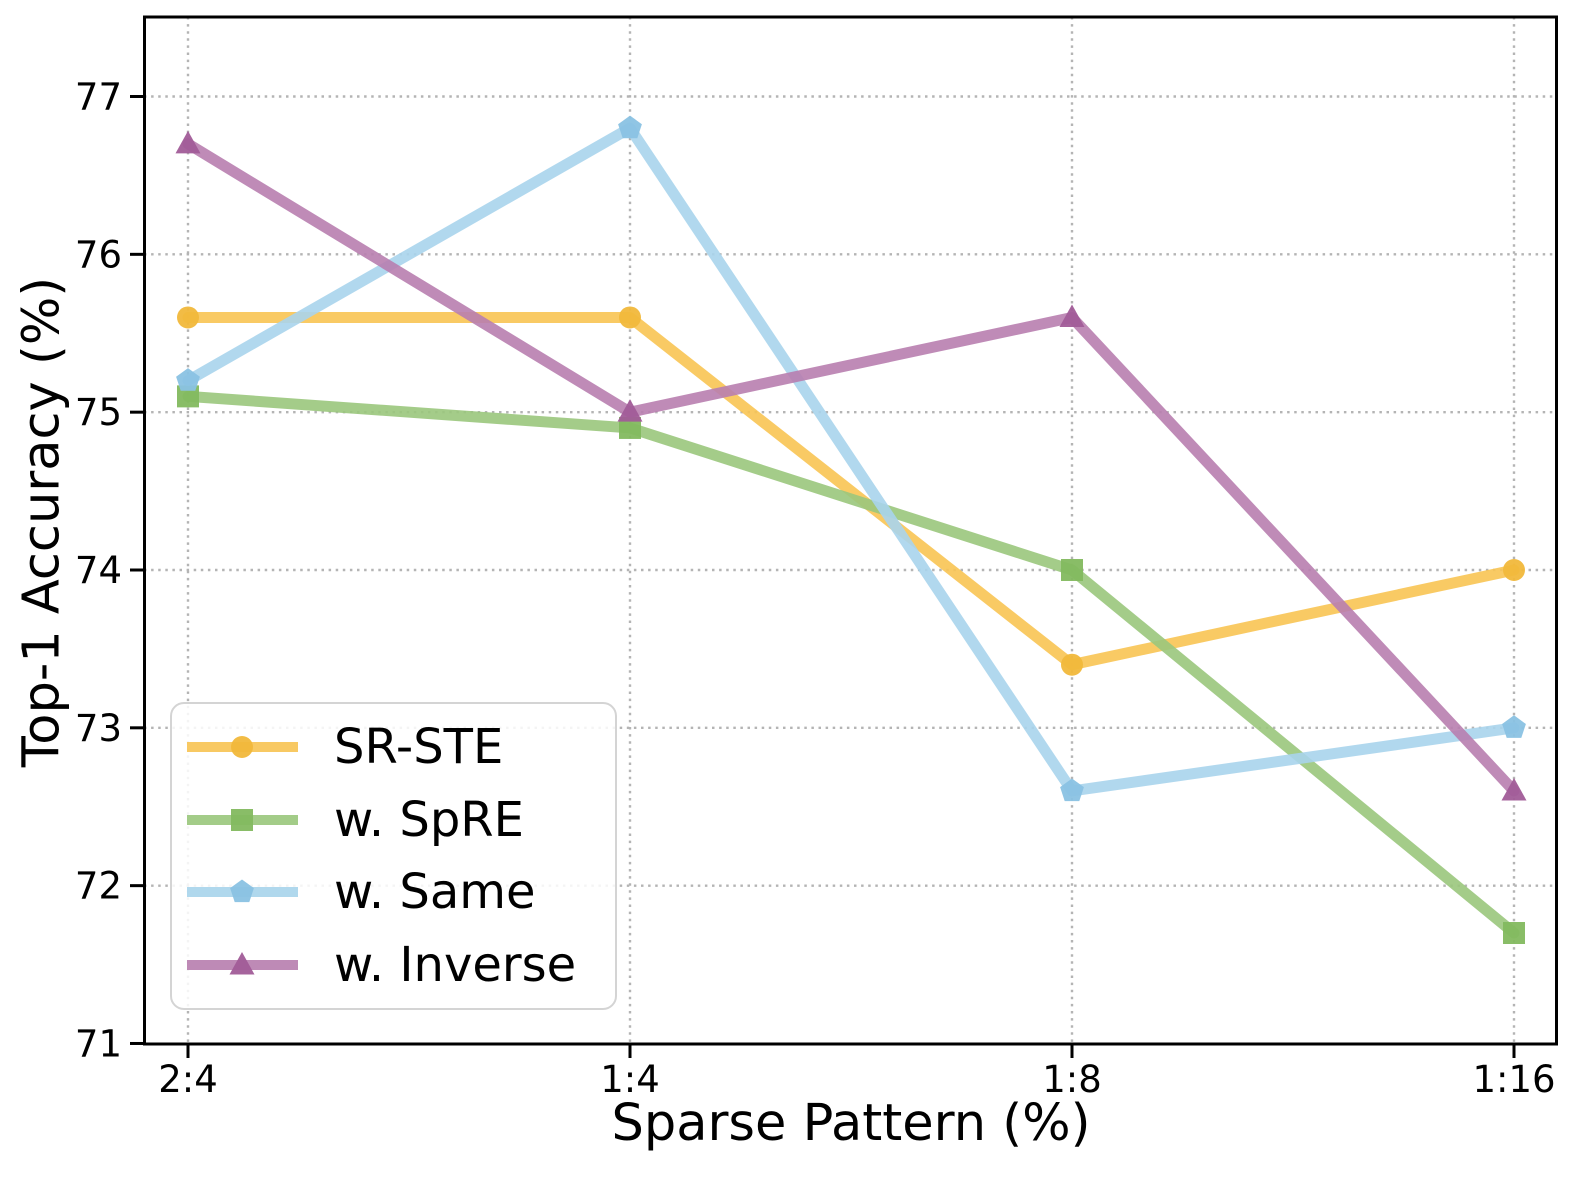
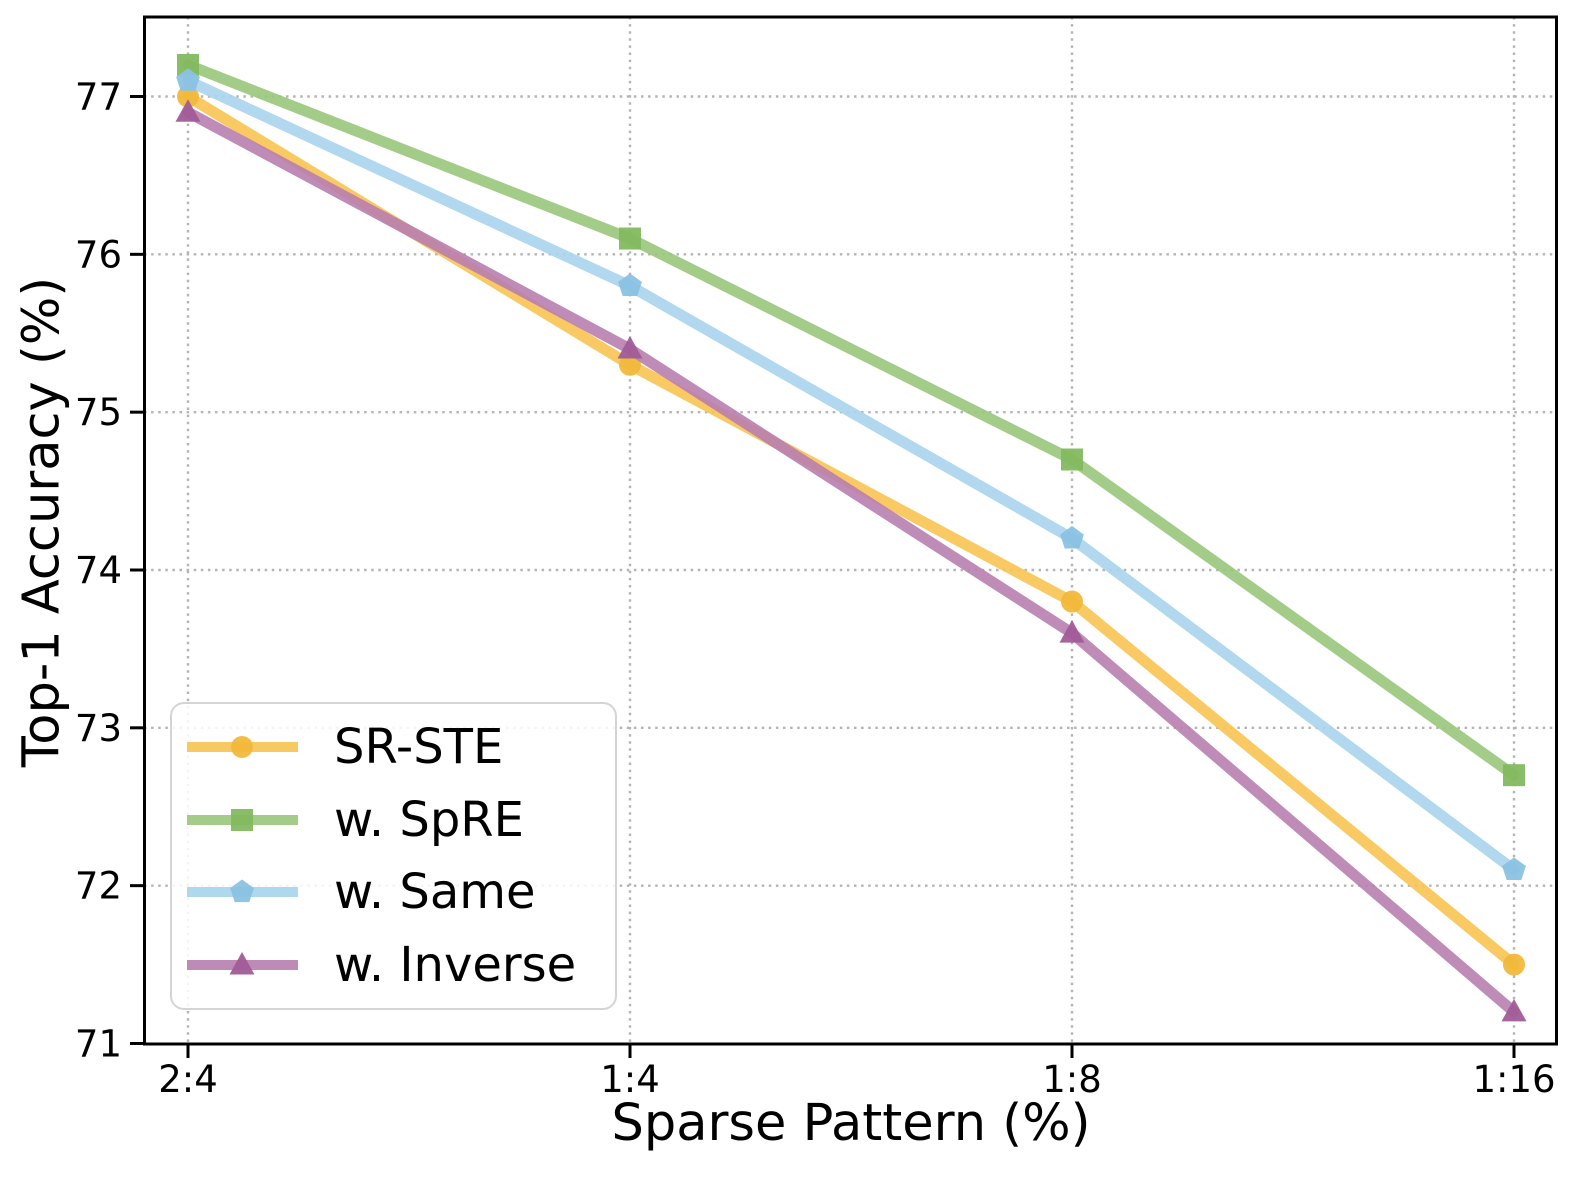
SR-STE/2:4: 75.6 -> 77.0
w. SpRE/2:4: 75.1 -> 77.2
w. Same/2:4: 75.2 -> 77.1
w. Inverse/2:4: 76.7 -> 76.9
SR-STE/1:4: 75.6 -> 75.3
w. SpRE/1:4: 74.9 -> 76.1
w. Same/1:4: 76.8 -> 75.8
w. Inverse/1:4: 75.0 -> 75.4
SR-STE/1:8: 73.4 -> 73.8
w. SpRE/1:8: 74.0 -> 74.7
w. Same/1:8: 72.6 -> 74.2
w. Inverse/1:8: 75.6 -> 73.6
SR-STE/1:16: 74.0 -> 71.5
w. SpRE/1:16: 71.7 -> 72.7
w. Same/1:16: 73.0 -> 72.1
w. Inverse/1:16: 72.6 -> 71.2
